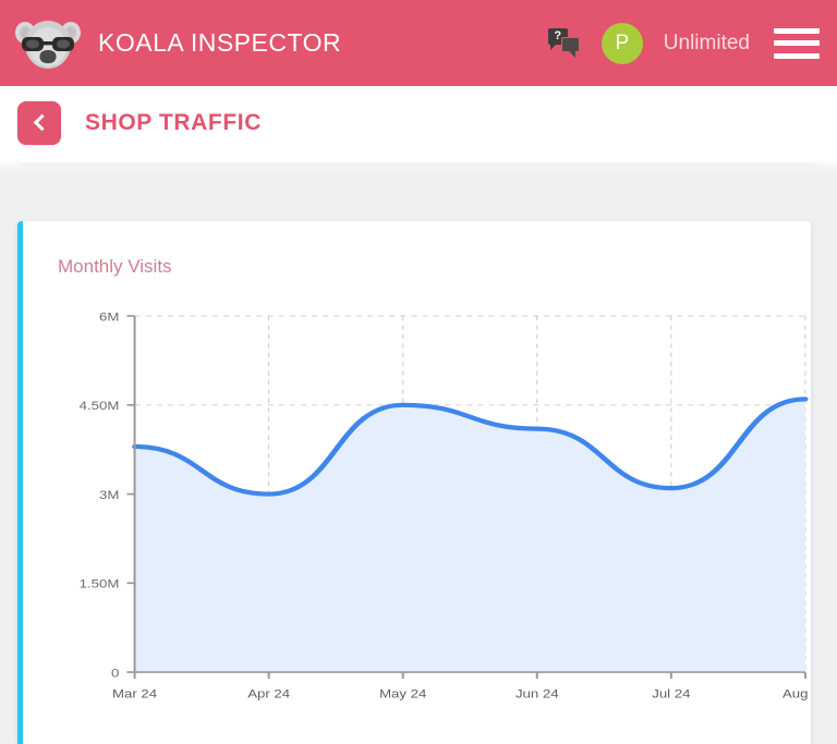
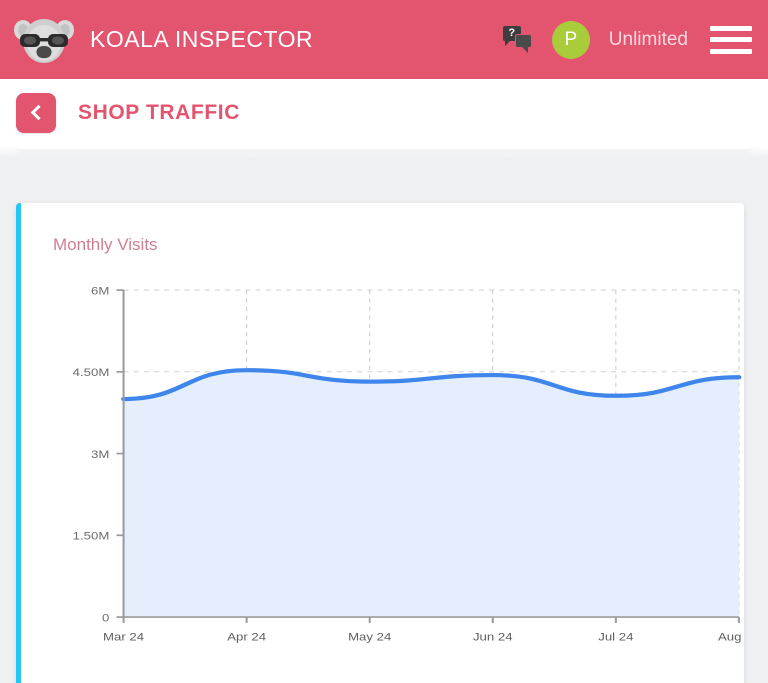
Mar 24: 3.8M -> 4.0M
Apr 24: 3.0M -> 4.5M
May 24: 4.5M -> 4.3M
Jun 24: 4.1M -> 4.4M
Jul 24: 3.1M -> 4.1M
Aug 24: 4.6M -> 4.4M
